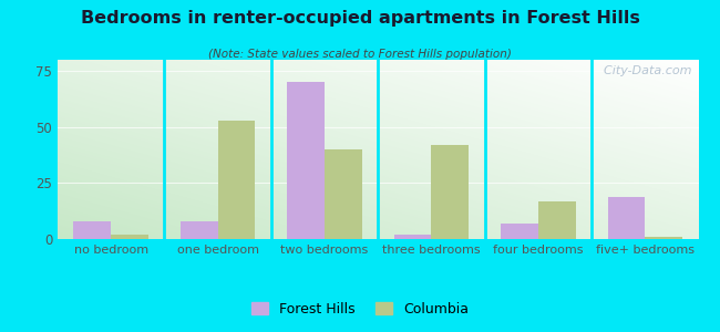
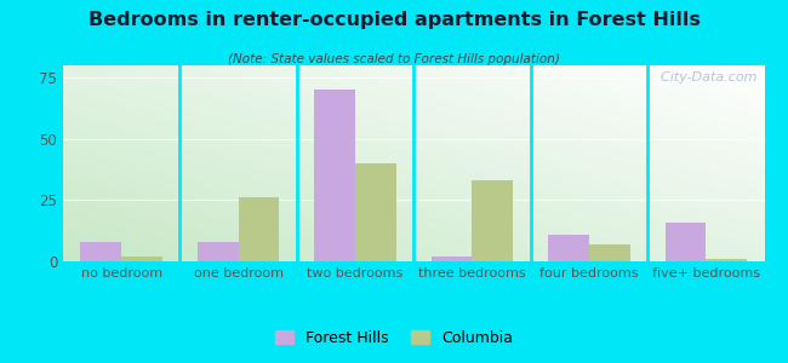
Columbia/one bedroom: 53 -> 26
Columbia/three bedrooms: 42 -> 33
Forest Hills/four bedrooms: 7 -> 11
Columbia/four bedrooms: 17 -> 7
Forest Hills/five+ bedrooms: 19 -> 16
